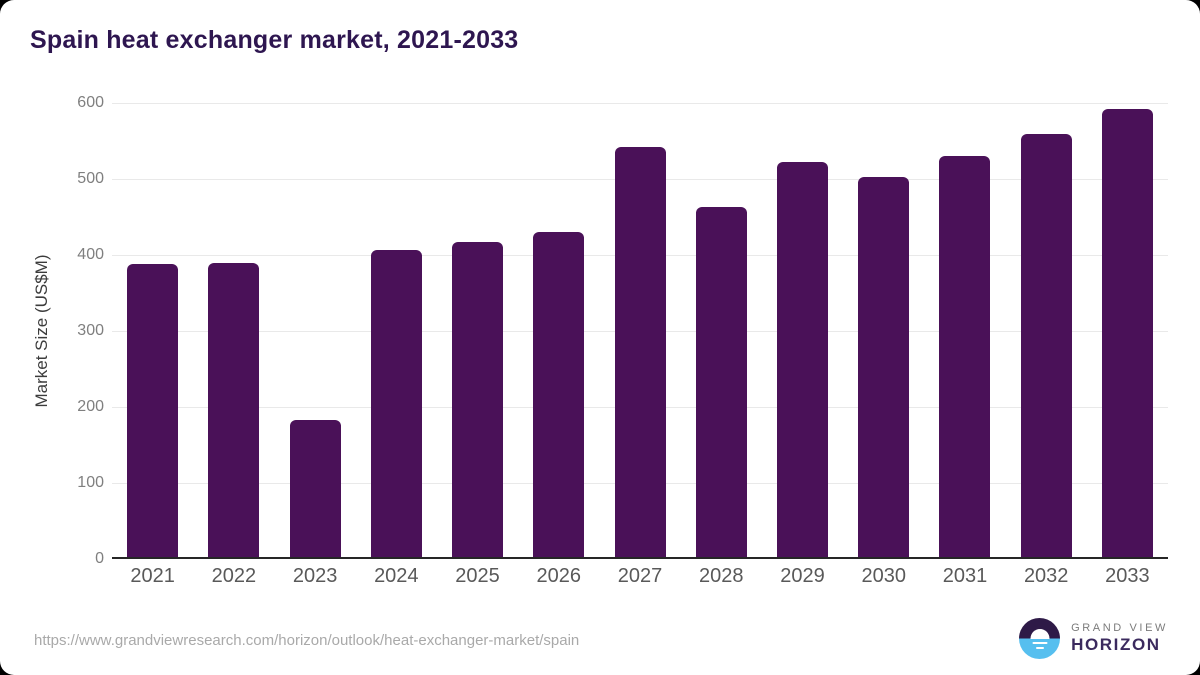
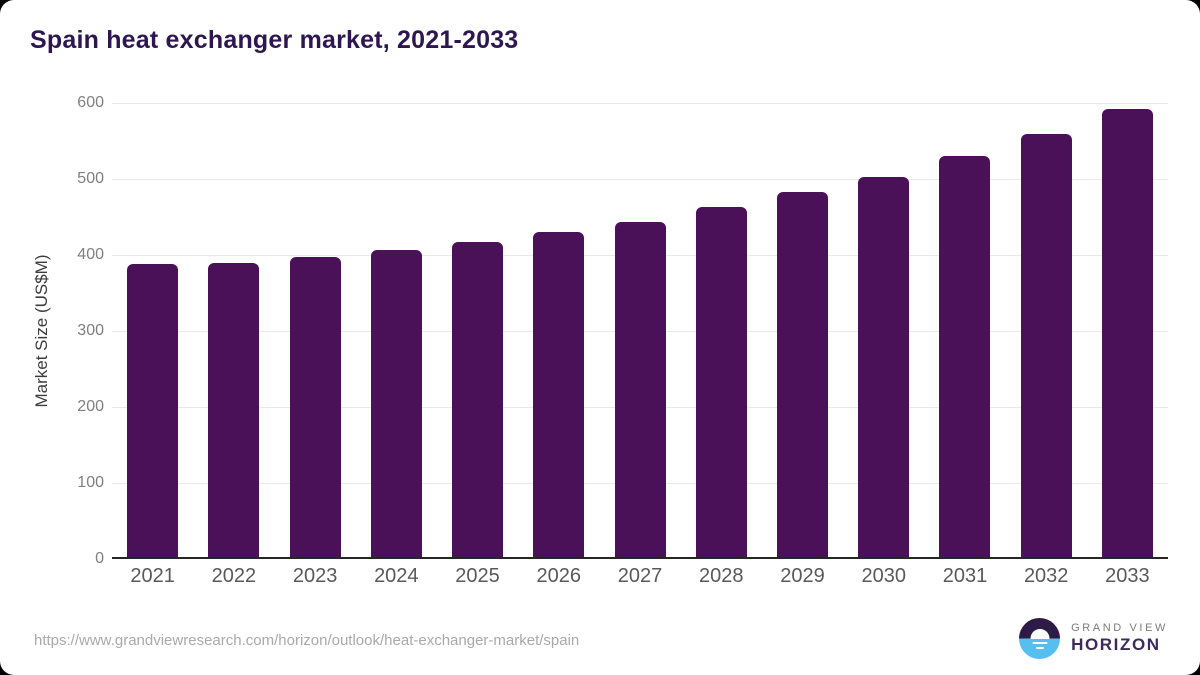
2023: 180 -> 400
2027: 540 -> 440
2029: 520 -> 480
